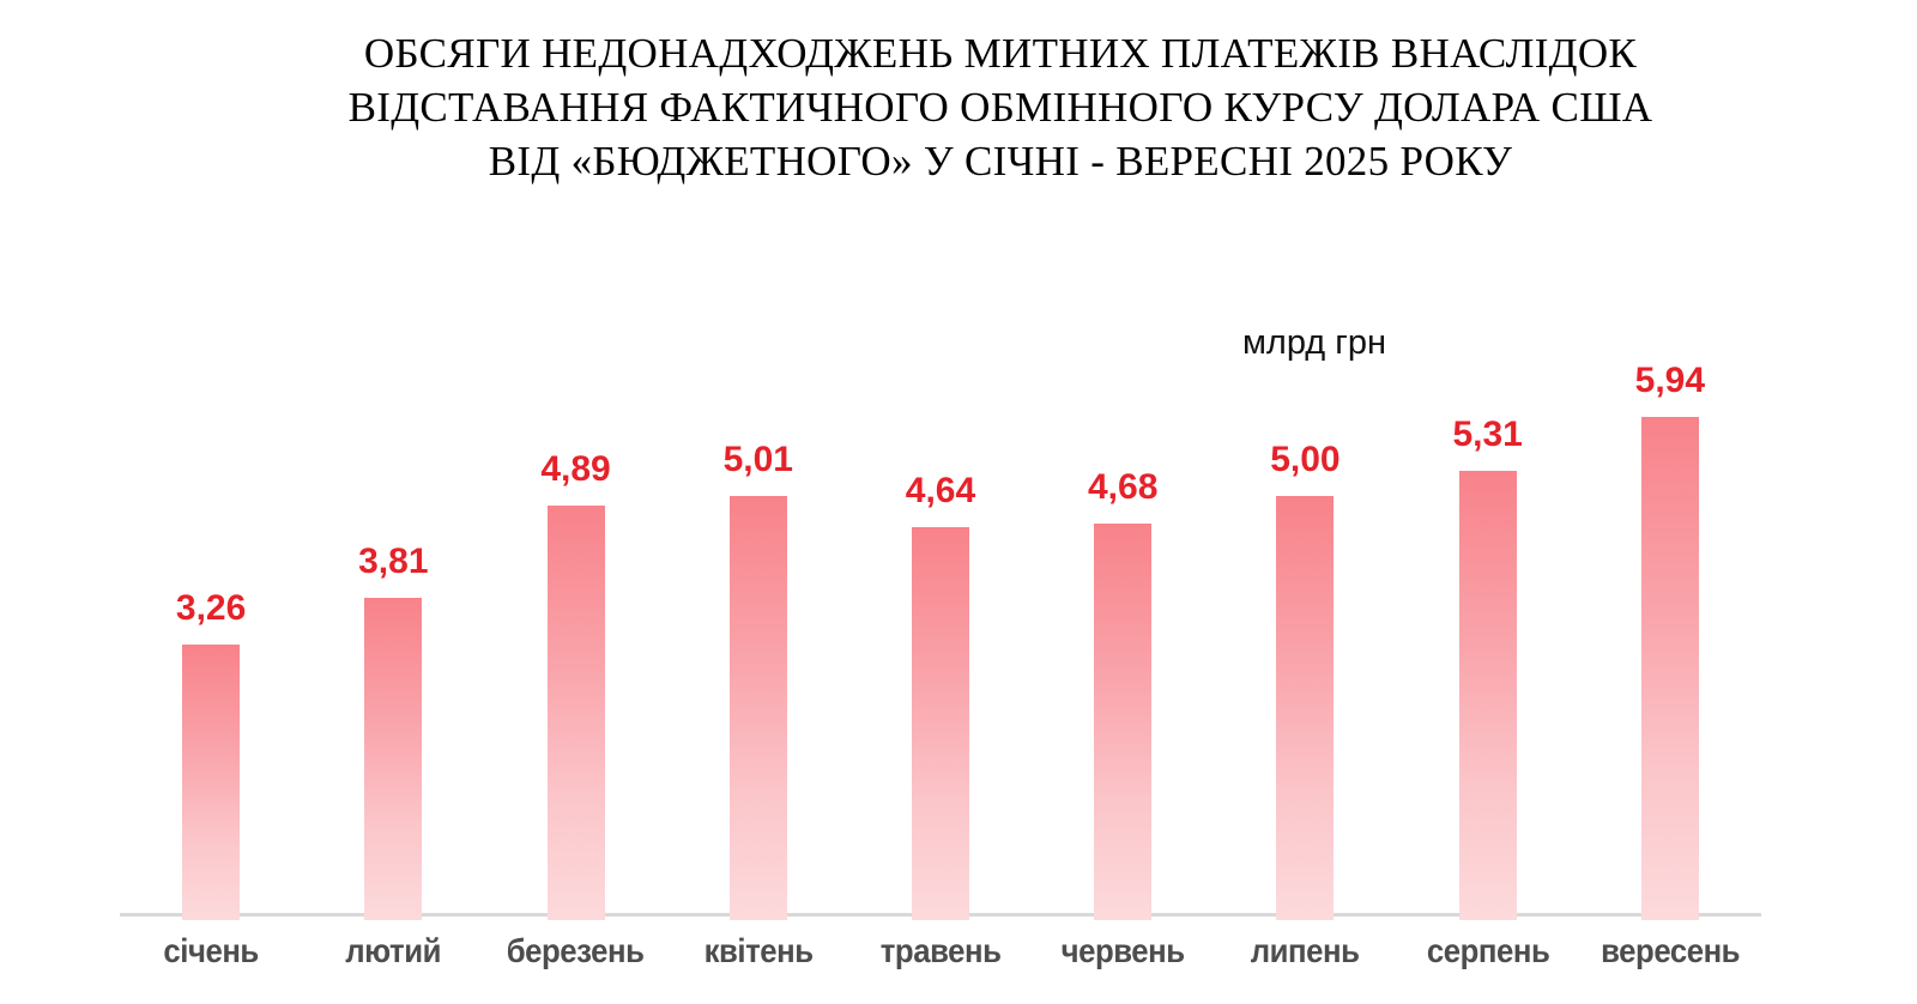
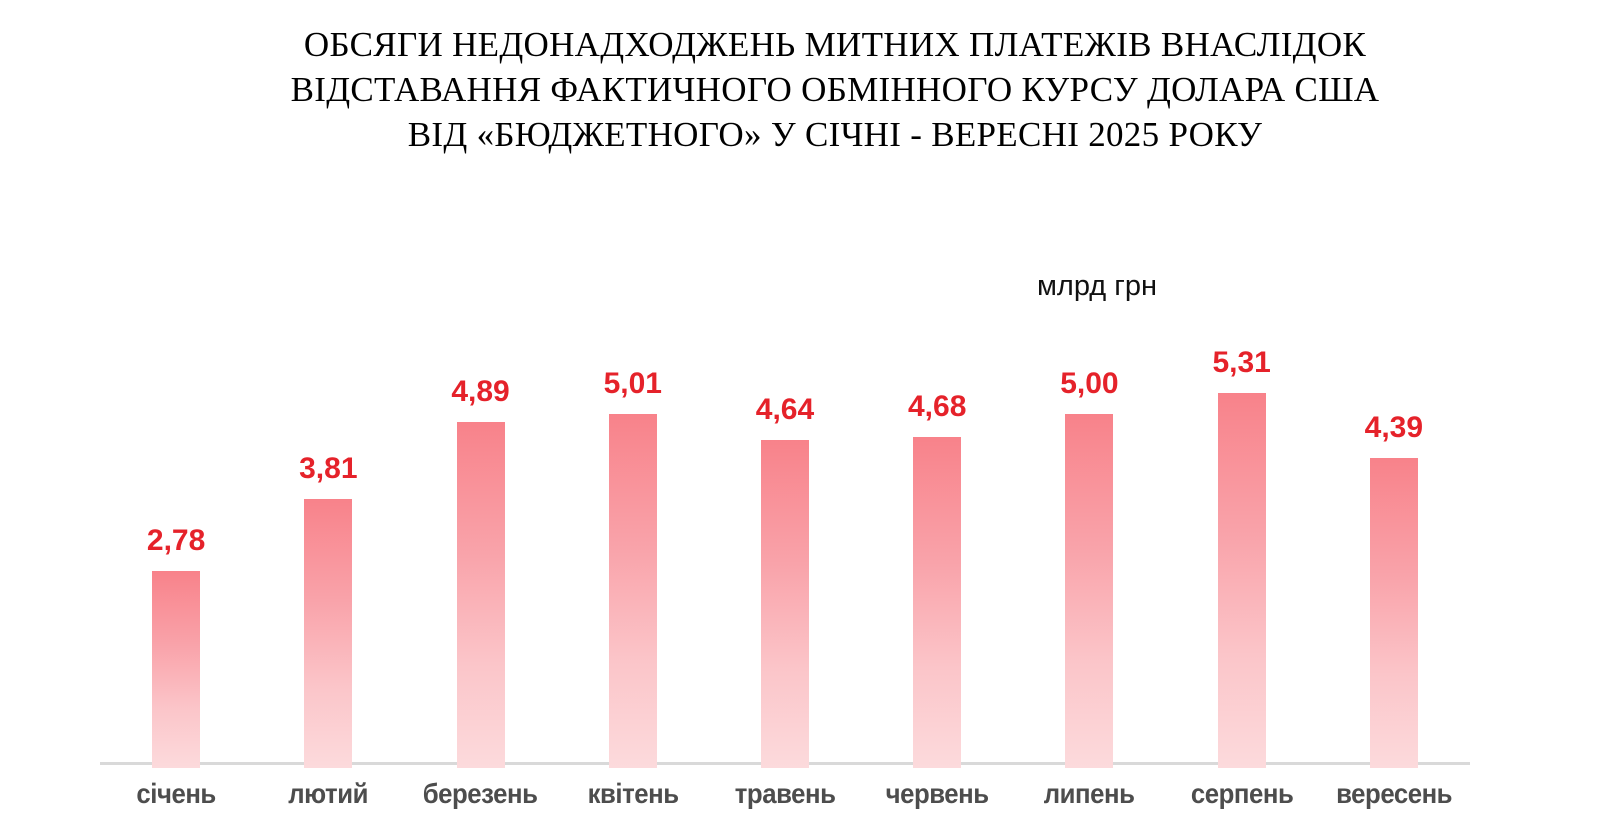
січень: 3,26 -> 2,78
вересень: 5,94 -> 4,39
